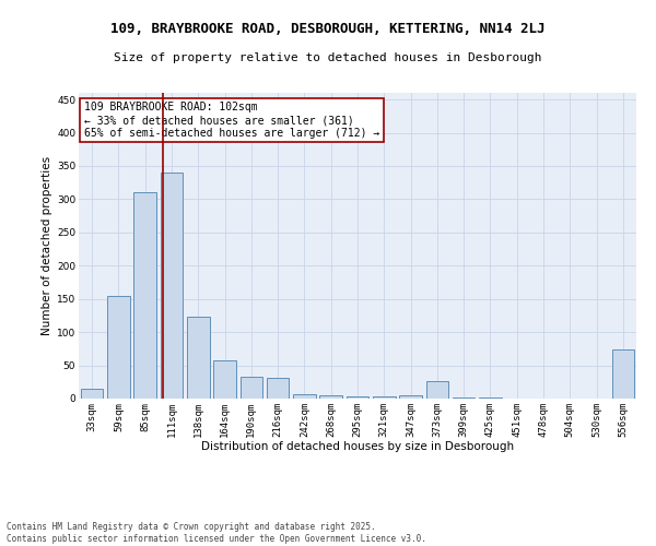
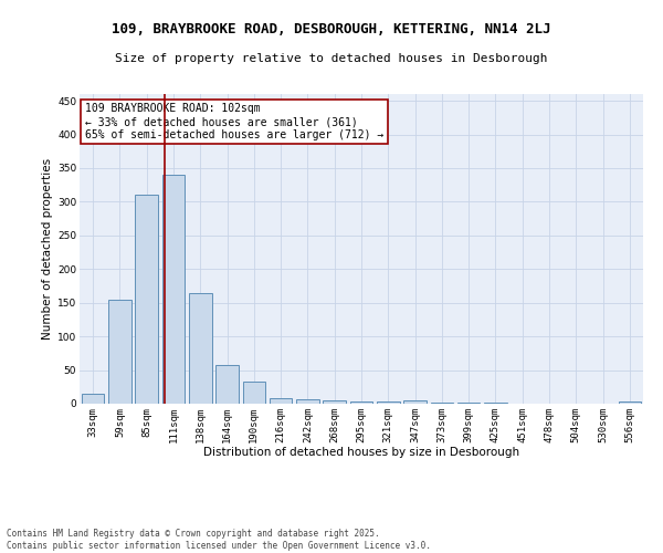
138sqm: 124 -> 165
216sqm: 32 -> 9
373sqm: 26 -> 2
556sqm: 74 -> 4
